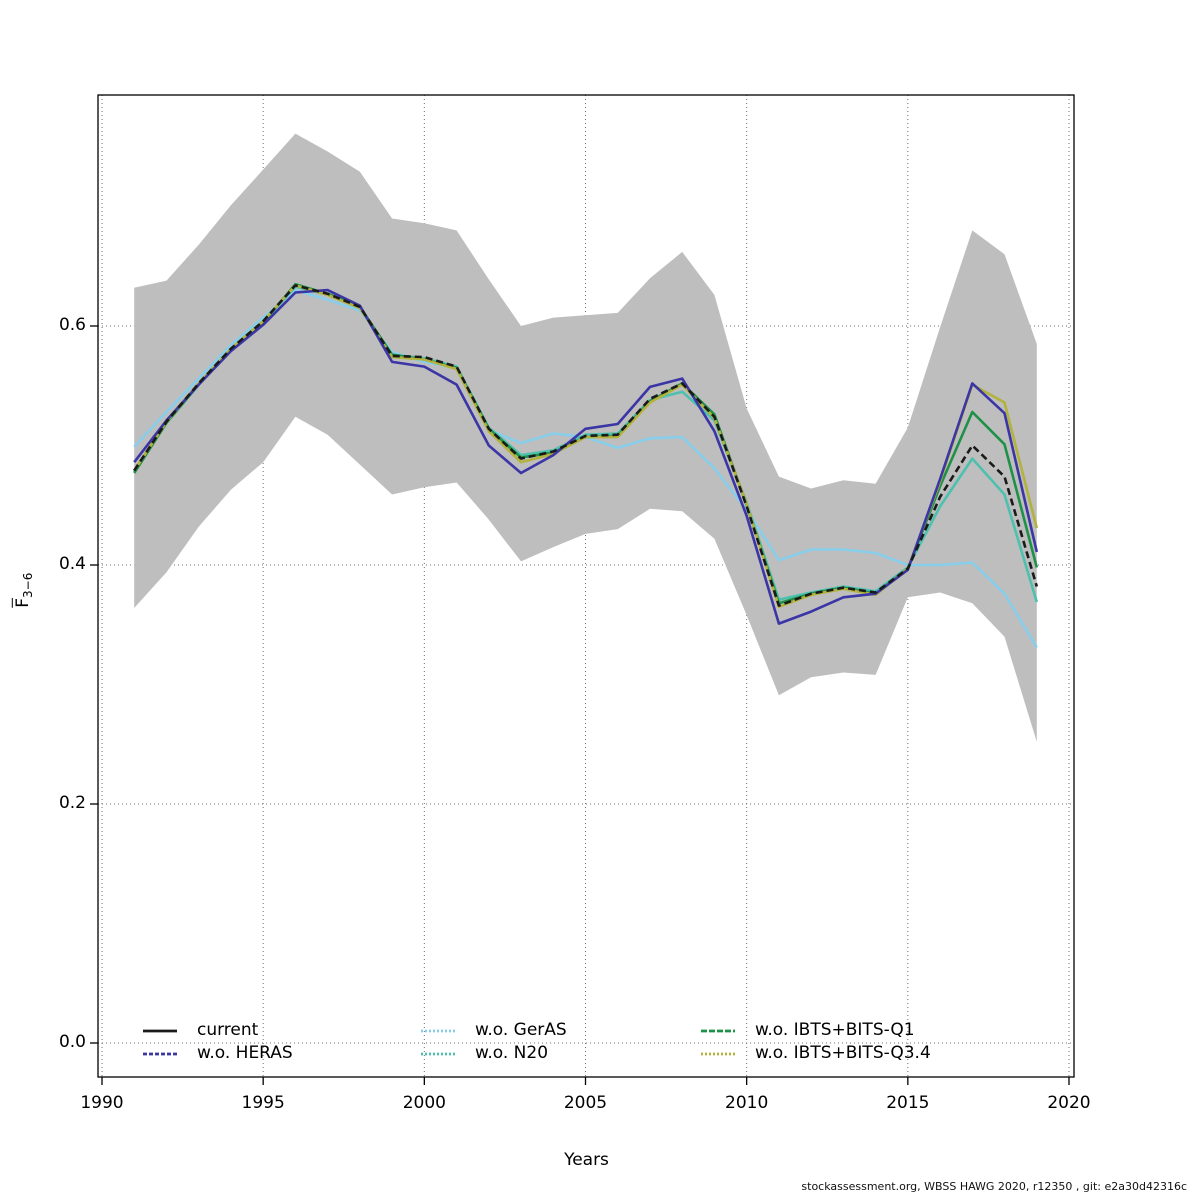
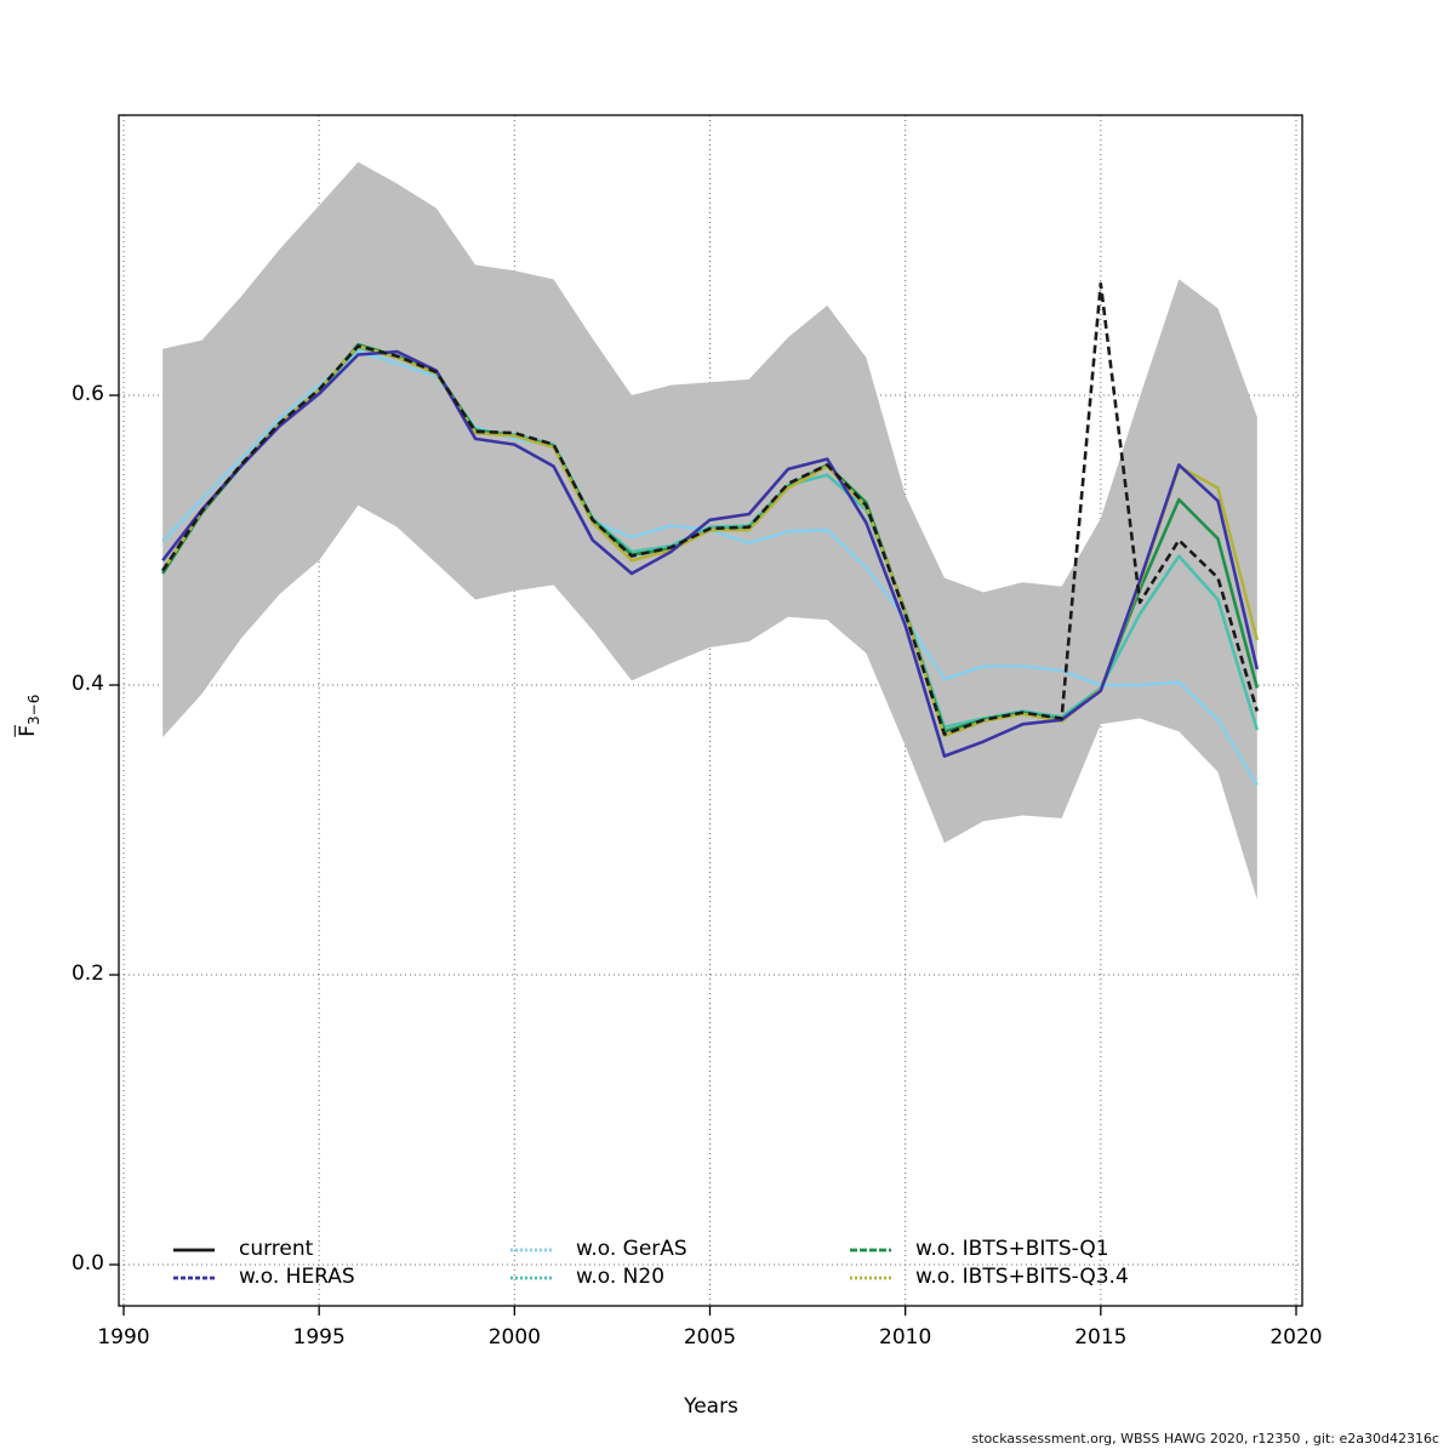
current/2015: 0.397 -> 0.677
